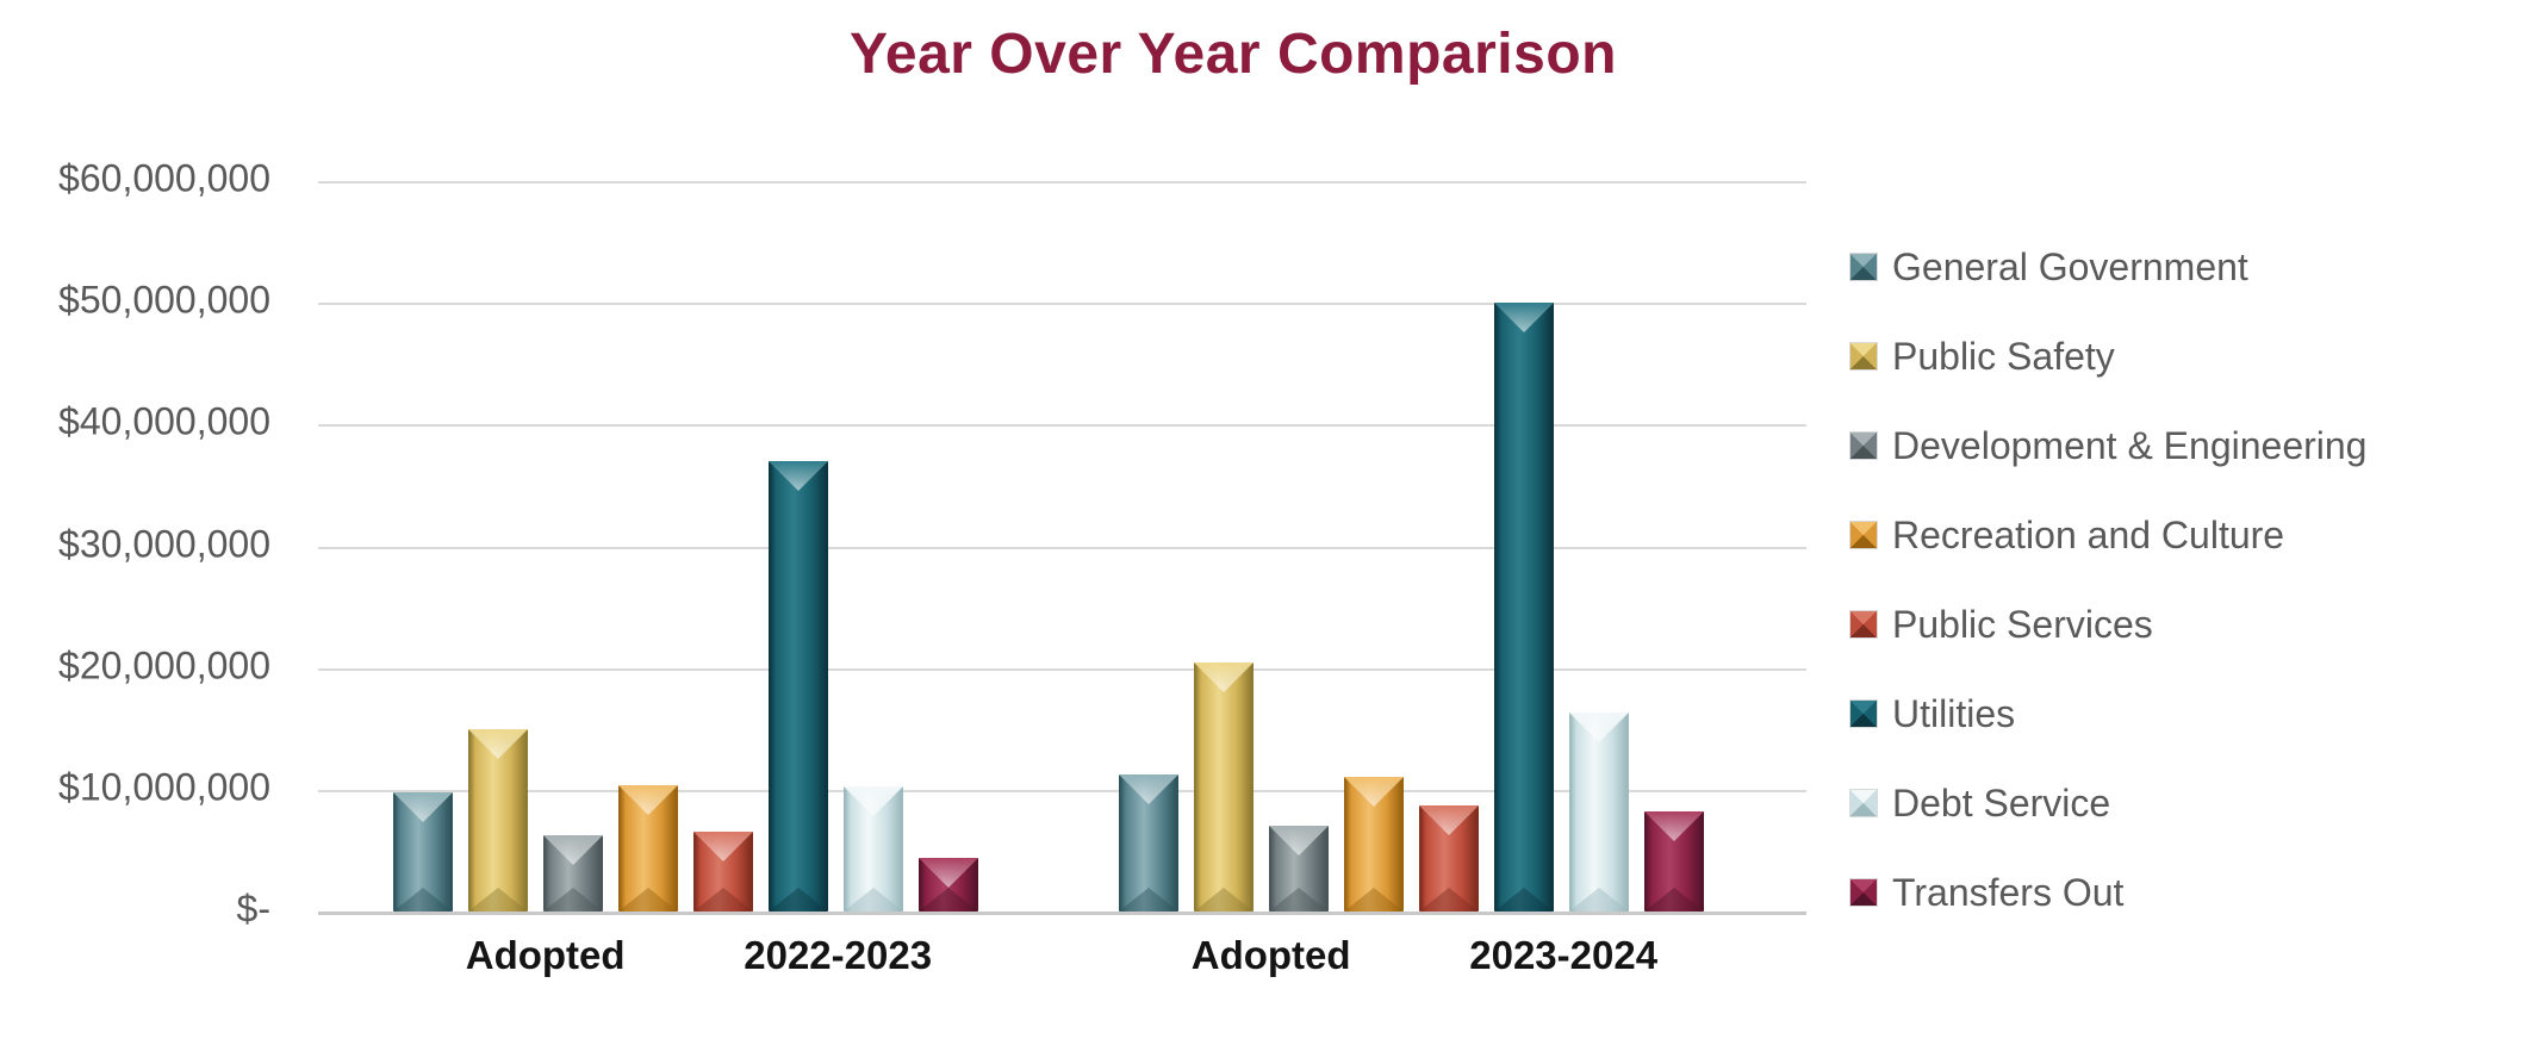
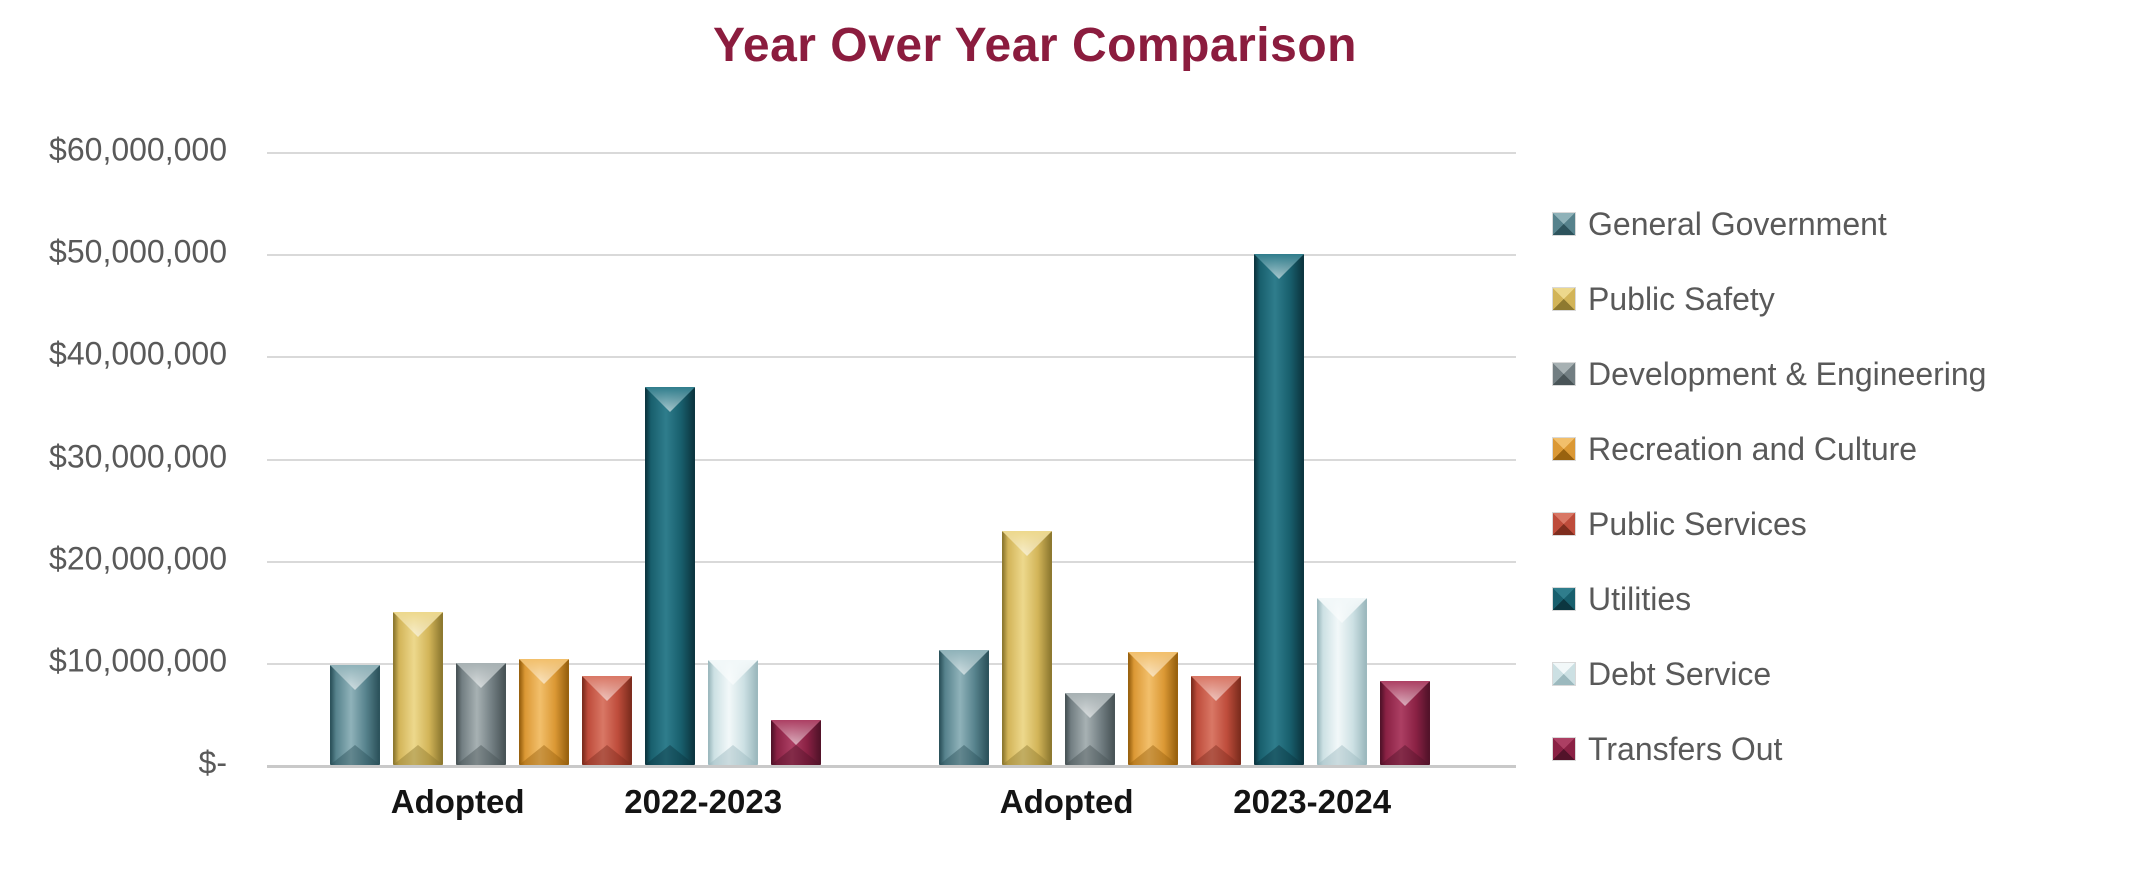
Development & Engineering/Adopted 2022-2023: $6300000 -> $10000000
Public Services/Adopted 2022-2023: $6600000 -> $8700000
Public Safety/Adopted 2023-2024: $20500000 -> $22900000
